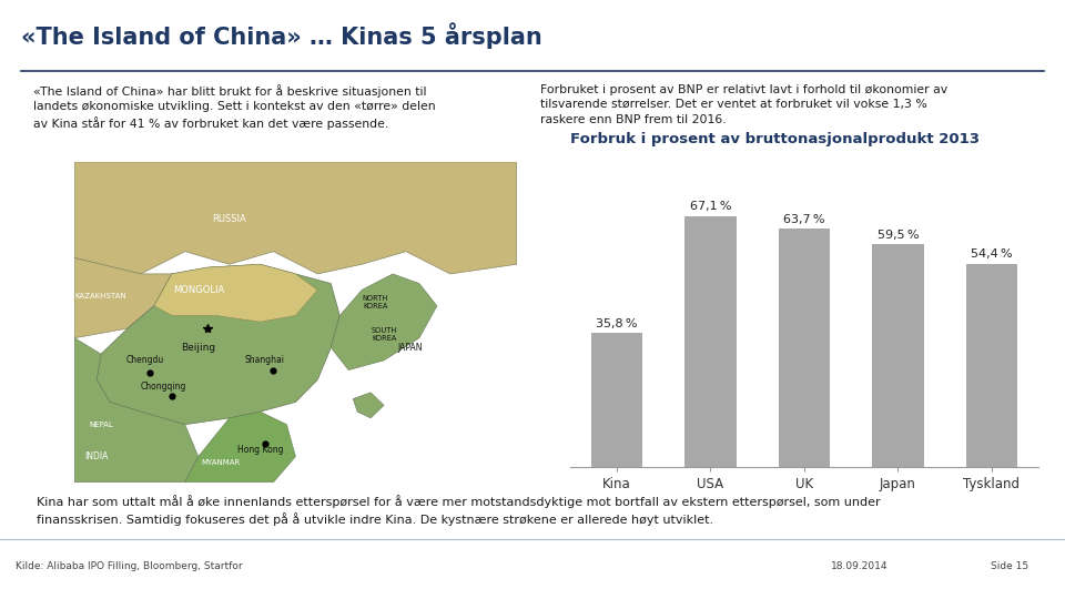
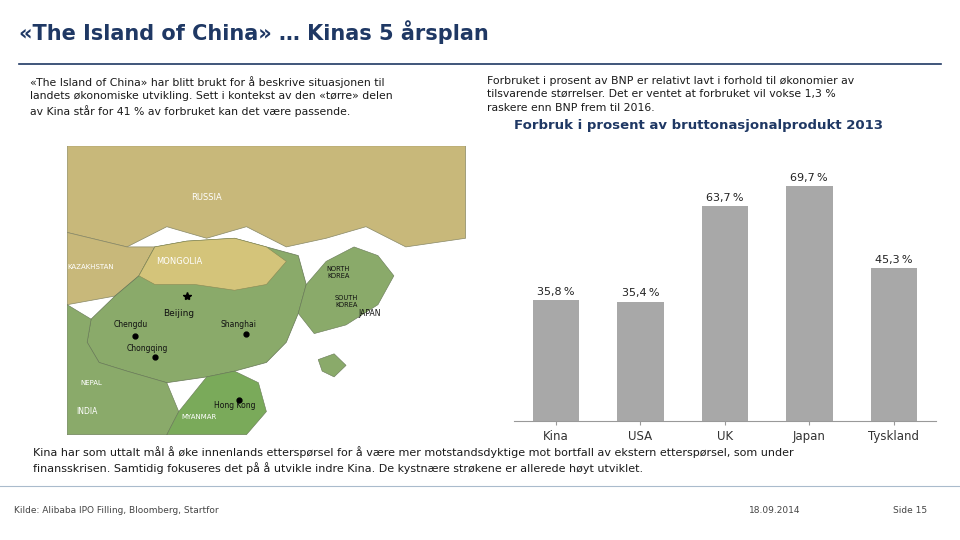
USA: 67,1 -> 35,4
Japan: 59,5 -> 69,7
Tyskland: 54,4 -> 45,3
